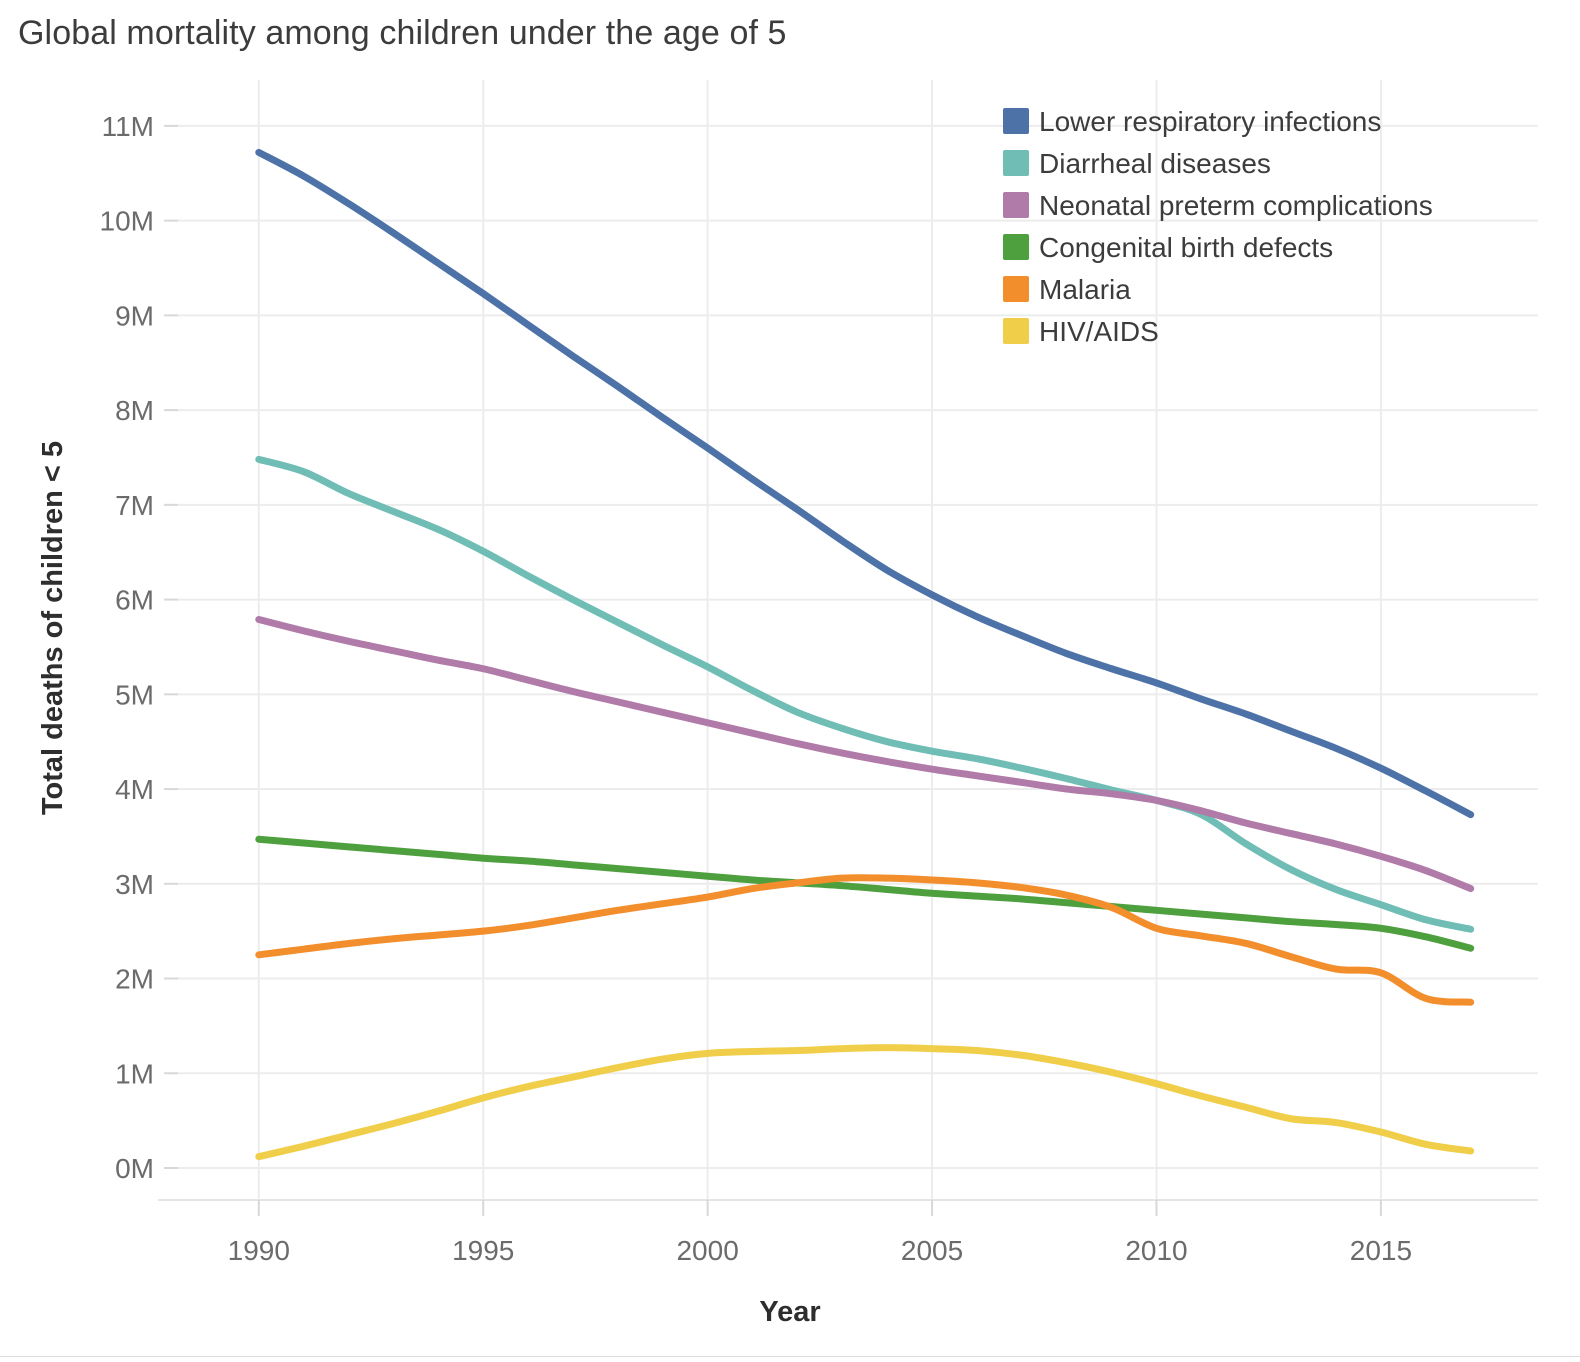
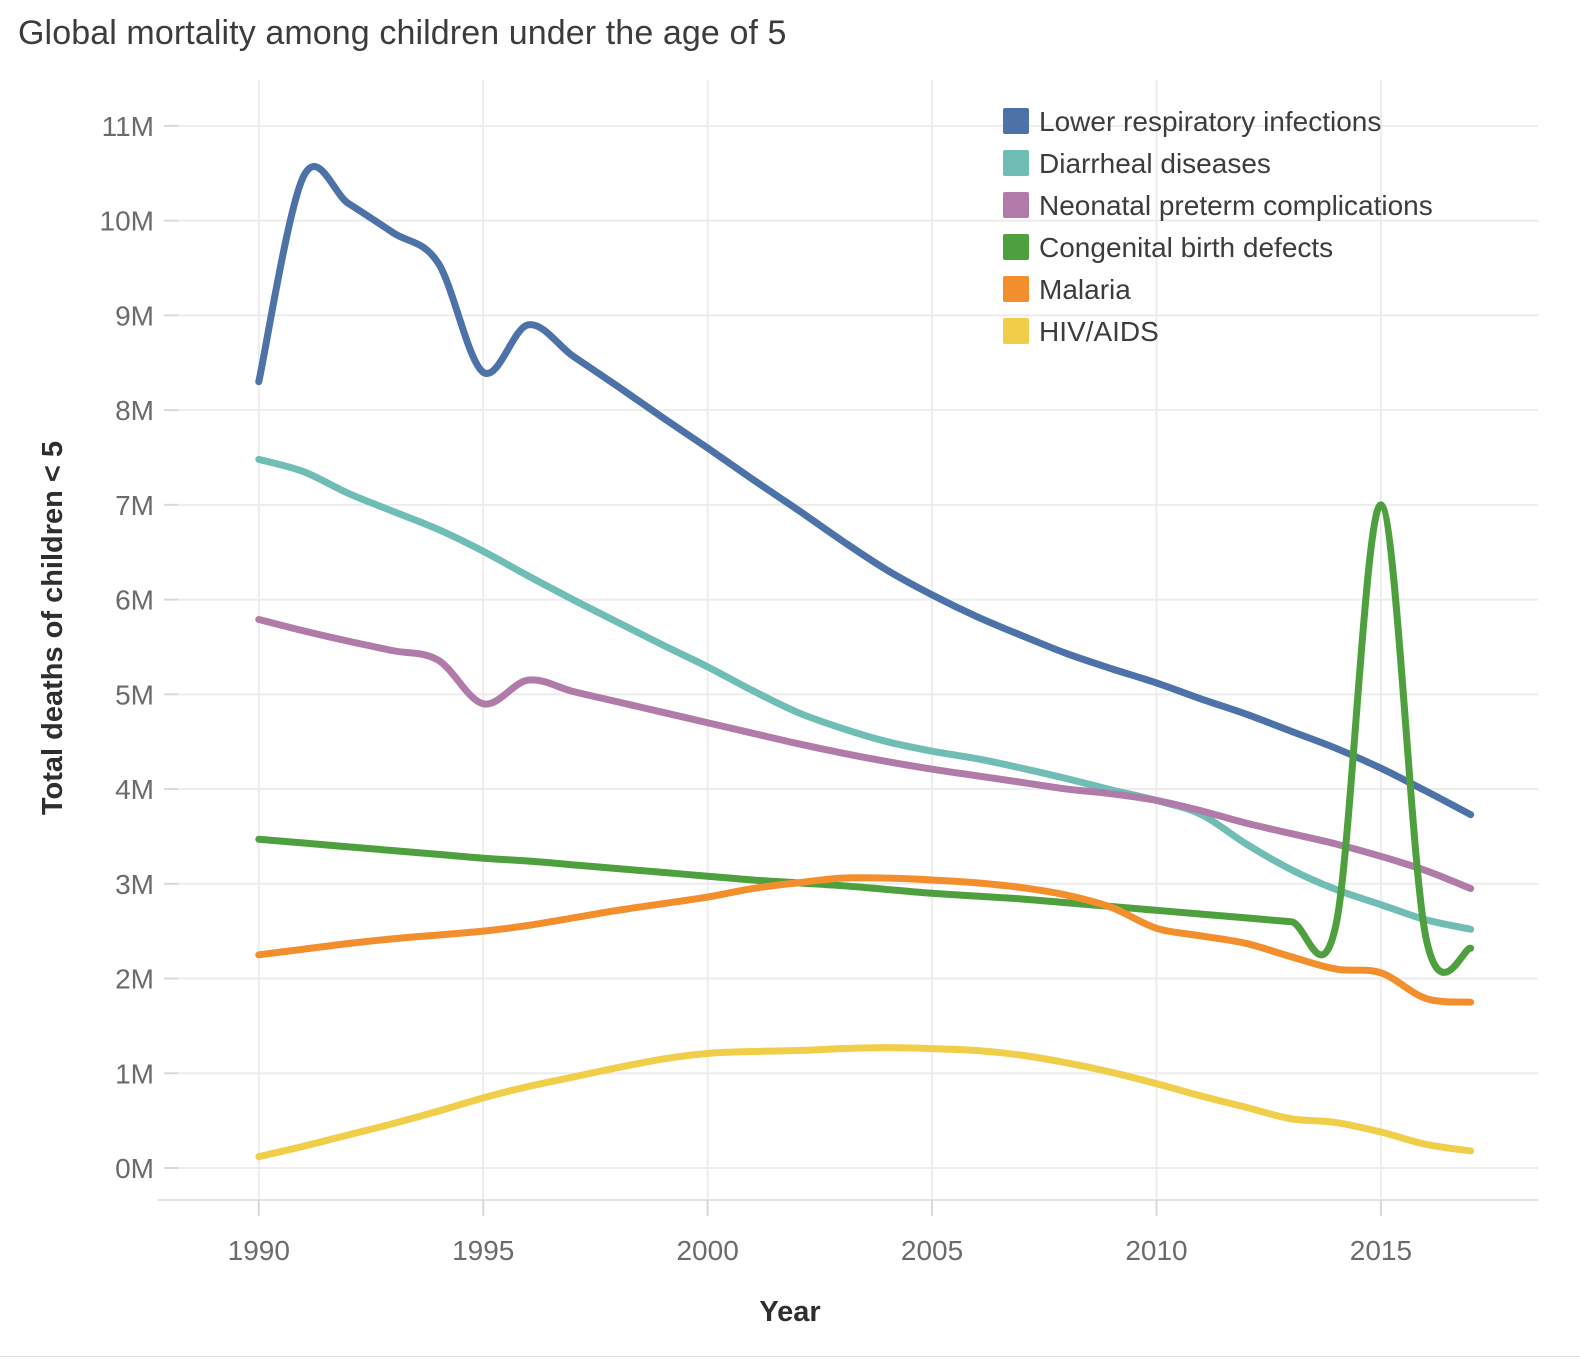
Lower respiratory infections/1990: 10.7M -> 8.3M
Lower respiratory infections/1995: 9.2M -> 8.4M
Neonatal preterm complications/1995: 5.3M -> 4.9M
Congenital birth defects/2015: 2.5M -> 7.0M
